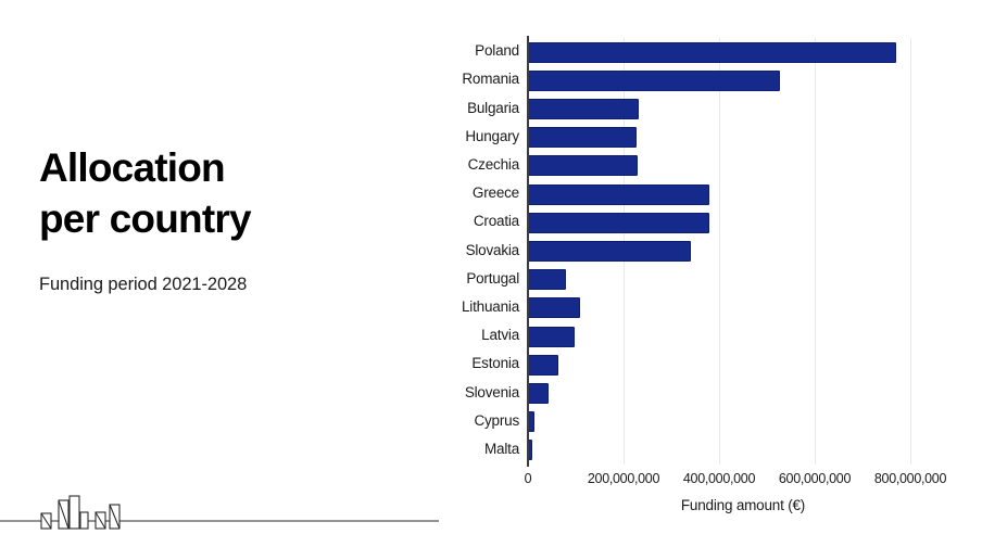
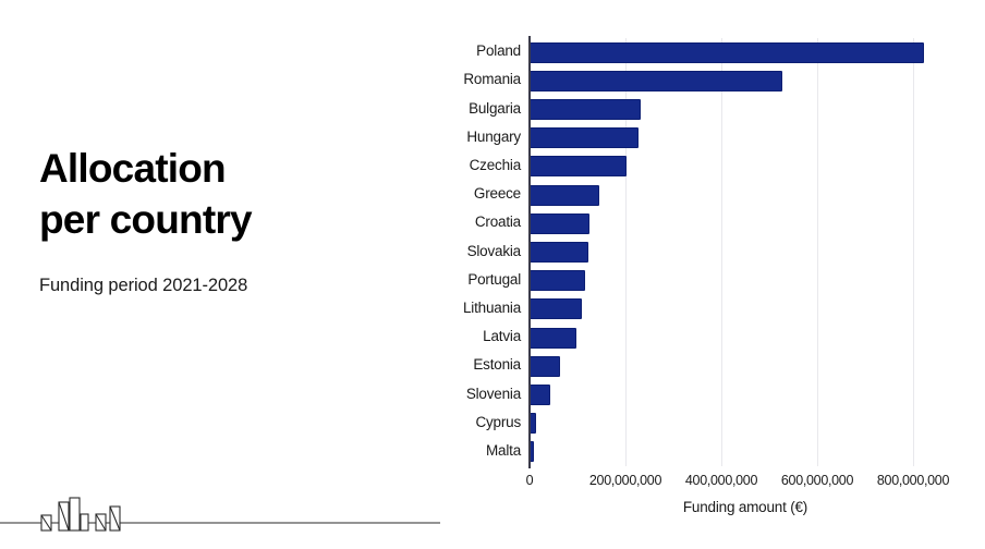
Poland: 770000000 -> 820000000
Czechia: 230000000 -> 200000000
Greece: 380000000 -> 140000000
Croatia: 380000000 -> 120000000
Slovakia: 340000000 -> 120000000
Portugal: 80000000 -> 120000000
